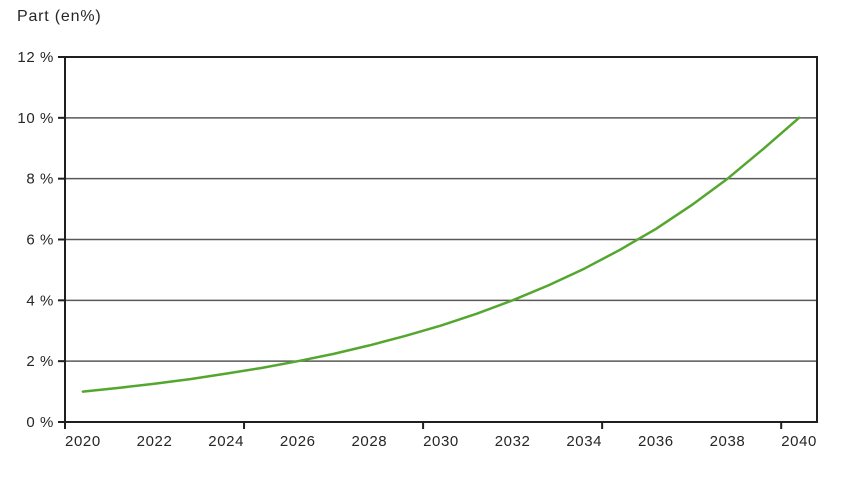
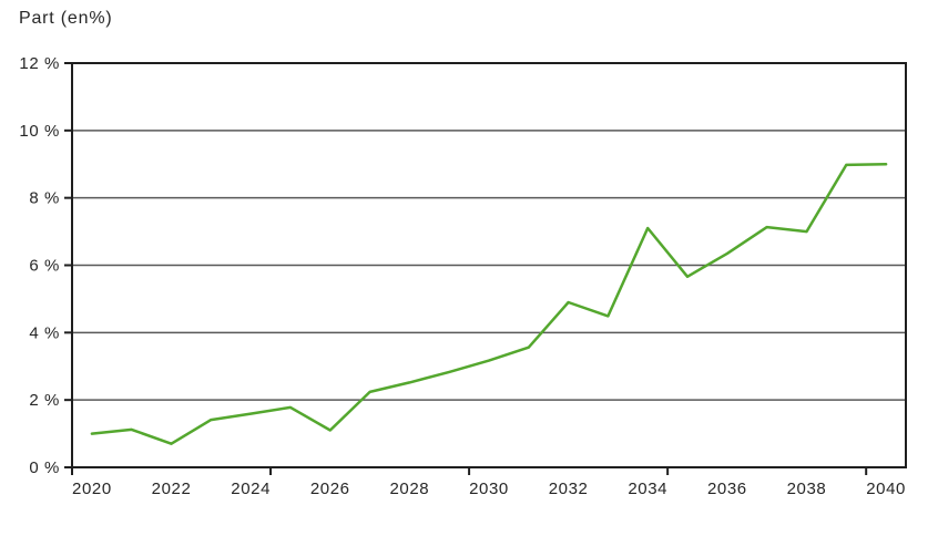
2022: 1.3% -> 0.7%
2026: 2.0% -> 1.1%
2032: 4.0% -> 4.9%
2034: 5.0% -> 7.1%
2038: 8.0% -> 7.0%
2040: 10.0% -> 9.0%
